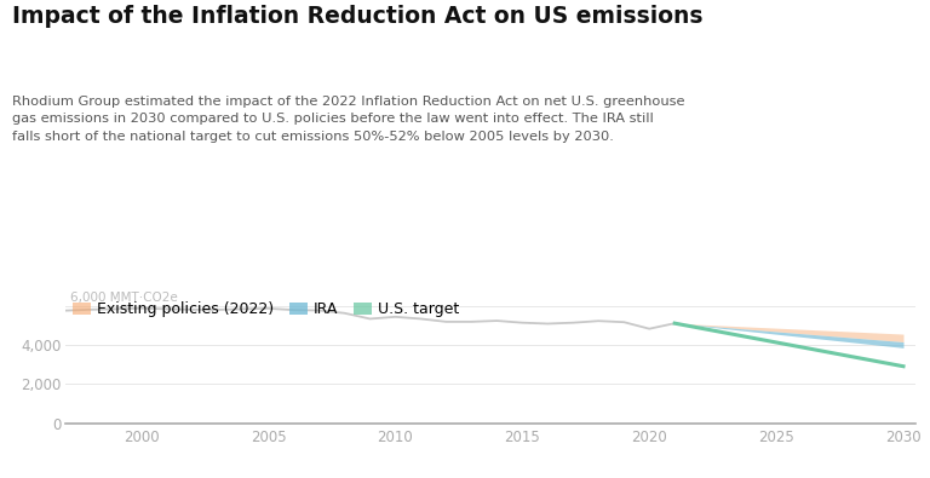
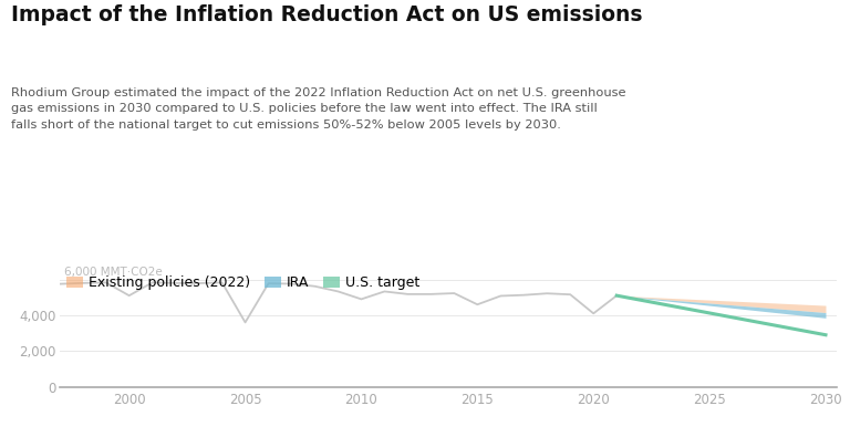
2000: 5,900 -> 5,100
2005: 5,900 -> 3,600
2010: 5,400 -> 4,900
2015: 5,100 -> 4,600
2020: 4,800 -> 4,100
